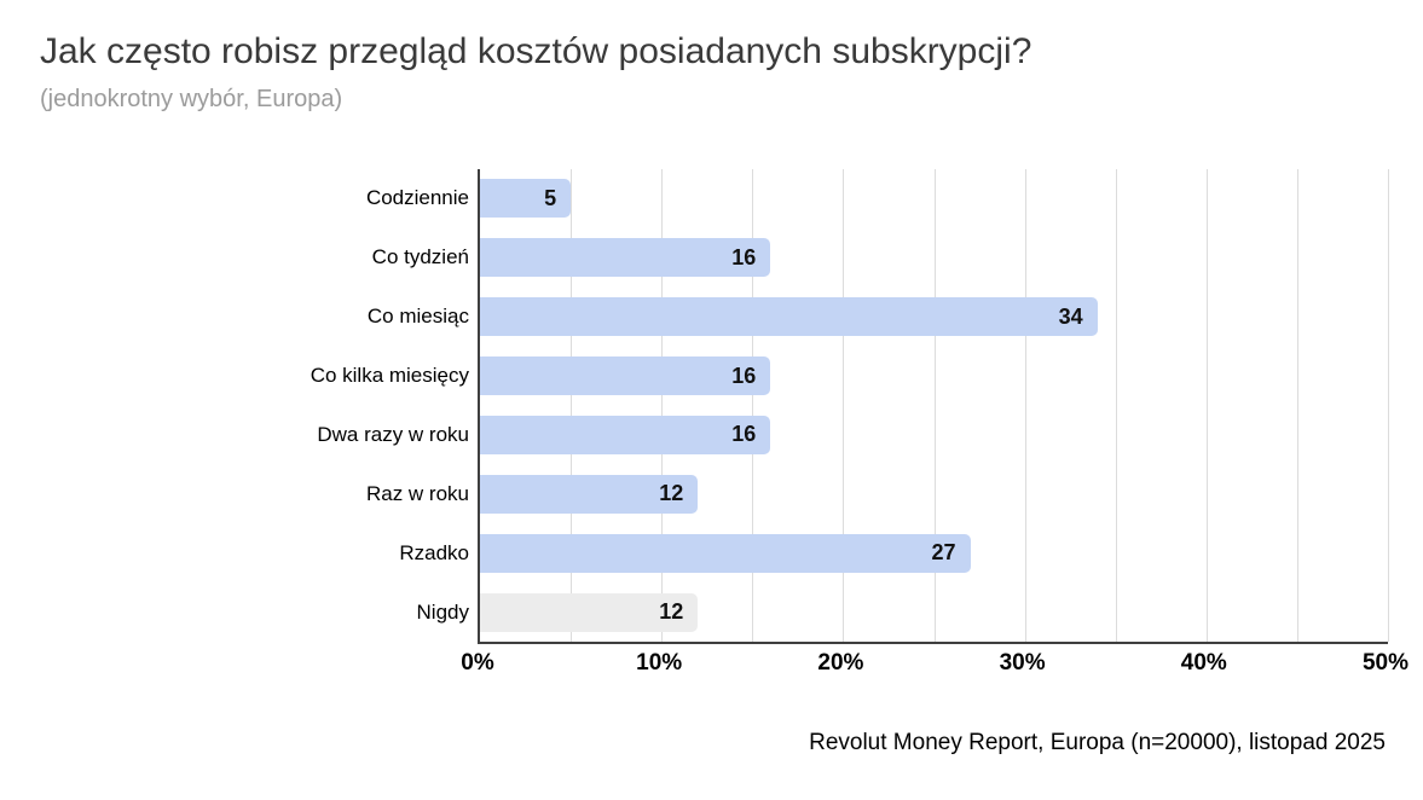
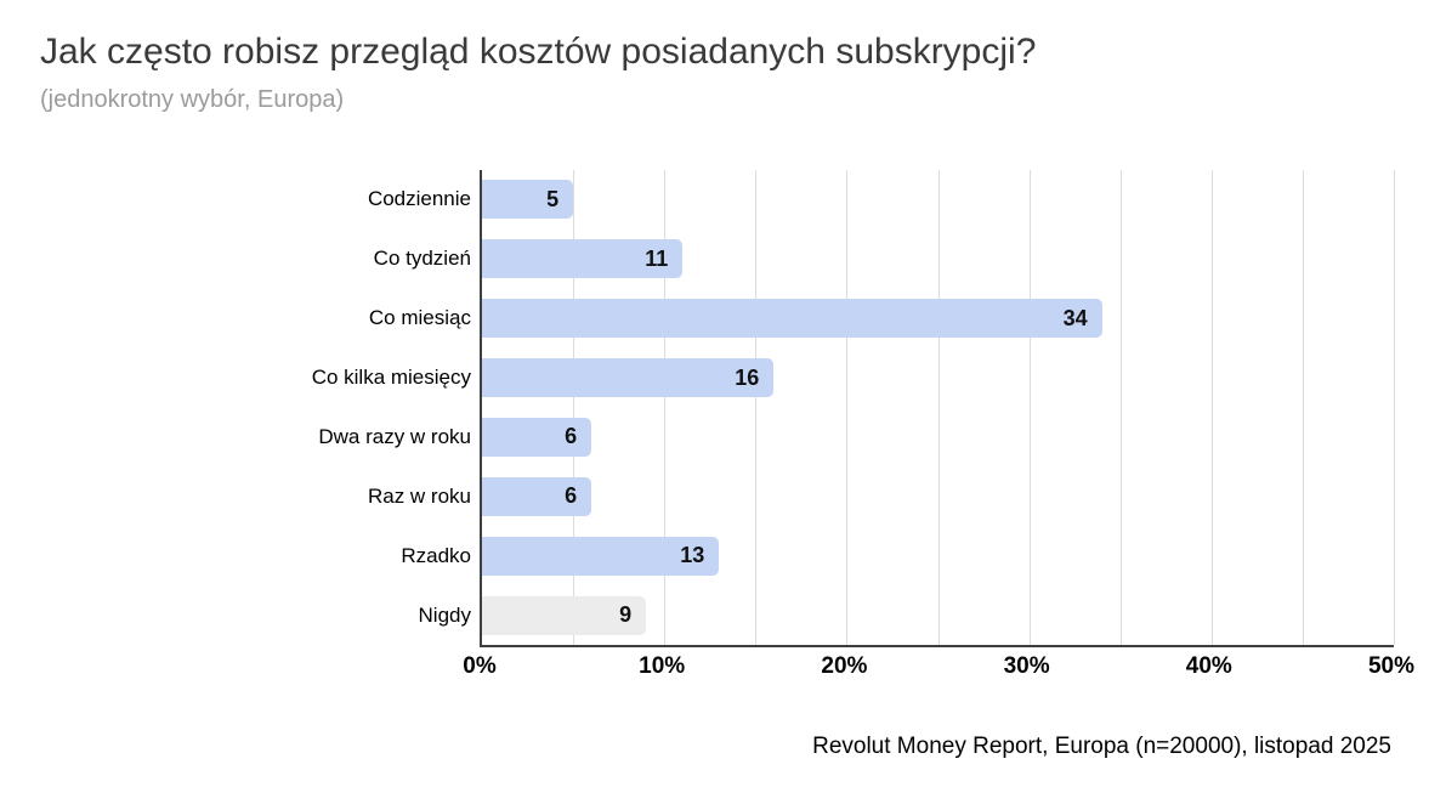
Co tydzień: 16 -> 11
Dwa razy w roku: 16 -> 6
Raz w roku: 12 -> 6
Rzadko: 27 -> 13
Nigdy: 12 -> 9
